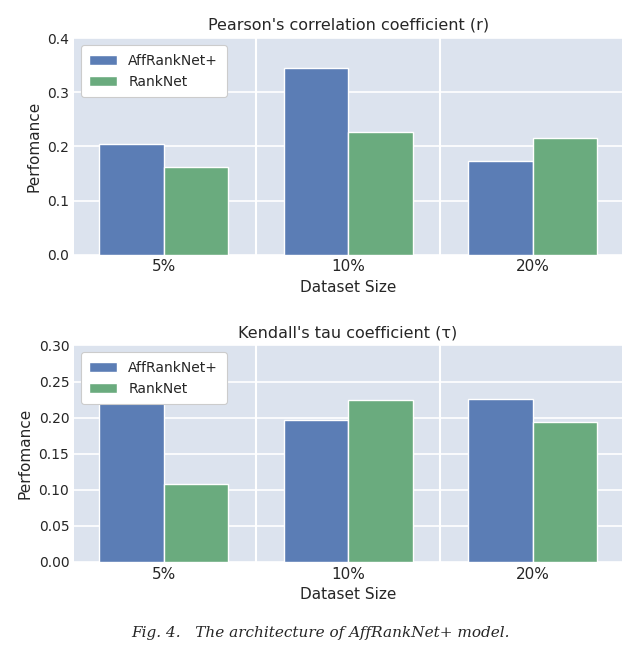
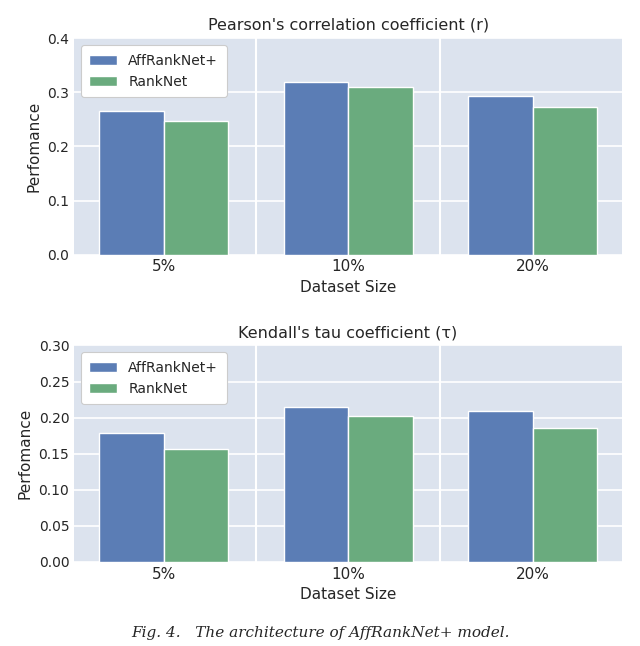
Pearson's correlation coefficient (r)/AffRankNet+/5%: 0.204 -> 0.265
Pearson's correlation coefficient (r)/RankNet/5%: 0.162 -> 0.248
Pearson's correlation coefficient (r)/AffRankNet+/10%: 0.346 -> 0.320
Pearson's correlation coefficient (r)/RankNet/10%: 0.226 -> 0.310
Pearson's correlation coefficient (r)/AffRankNet+/20%: 0.174 -> 0.293
Pearson's correlation coefficient (r)/RankNet/20%: 0.216 -> 0.273
Kendall's tau coefficient (τ)/AffRankNet+/5%: 0.222 -> 0.178
Kendall's tau coefficient (τ)/RankNet/5%: 0.108 -> 0.157
Kendall's tau coefficient (τ)/AffRankNet+/10%: 0.196 -> 0.214
Kendall's tau coefficient (τ)/RankNet/10%: 0.224 -> 0.202
Kendall's tau coefficient (τ)/AffRankNet+/20%: 0.226 -> 0.209
Kendall's tau coefficient (τ)/RankNet/20%: 0.194 -> 0.185
